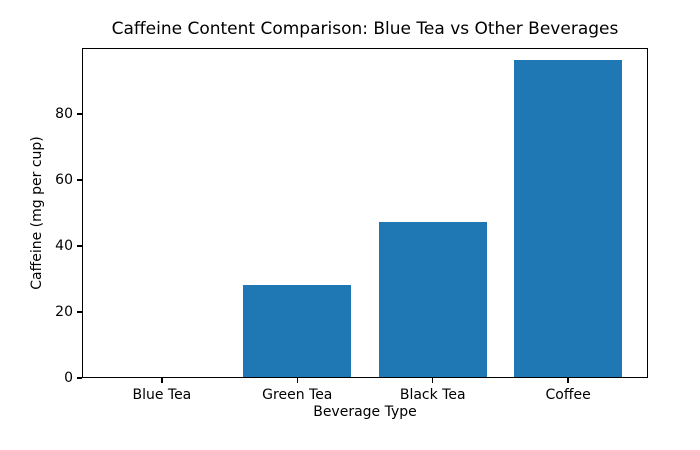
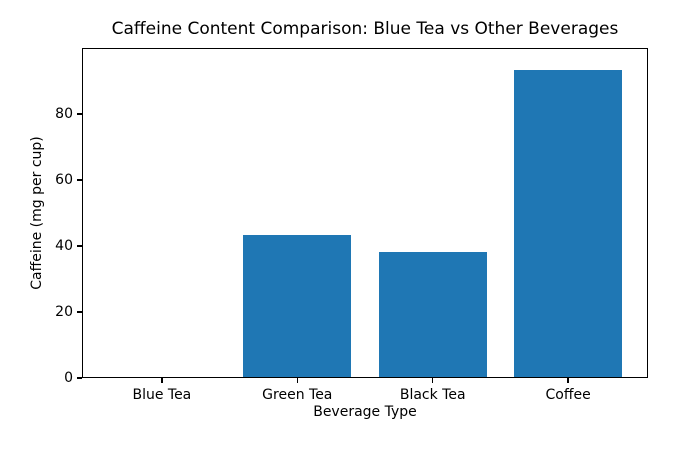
Green Tea: 28 -> 43
Black Tea: 47 -> 38
Coffee: 96 -> 93
